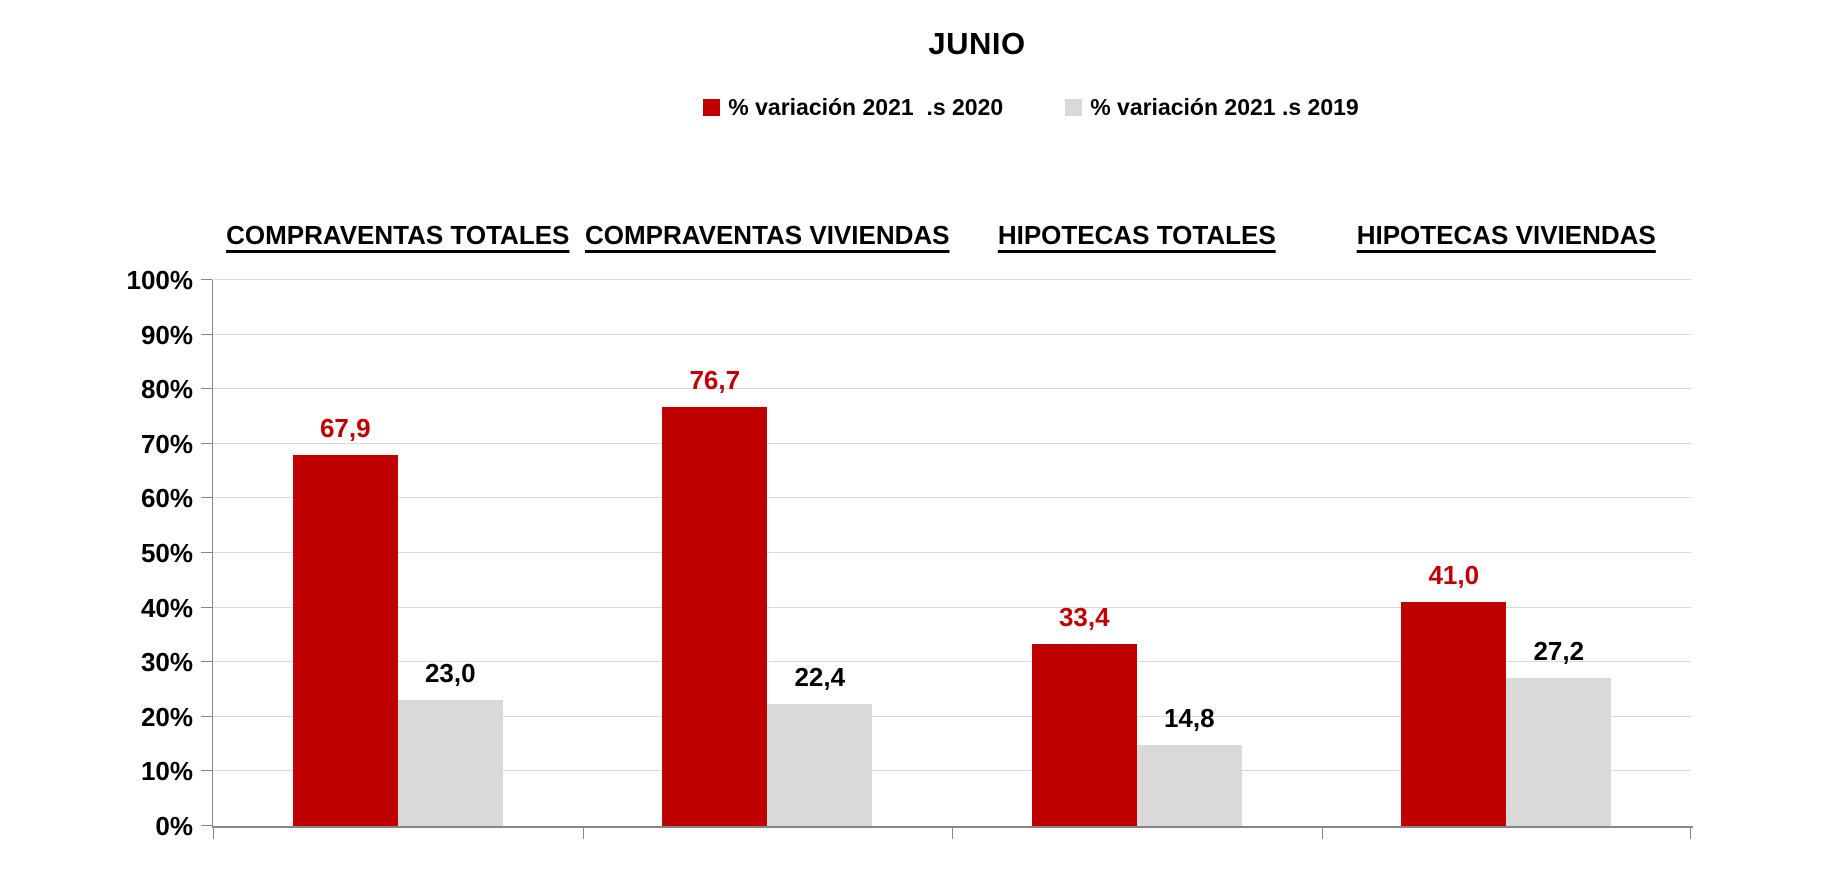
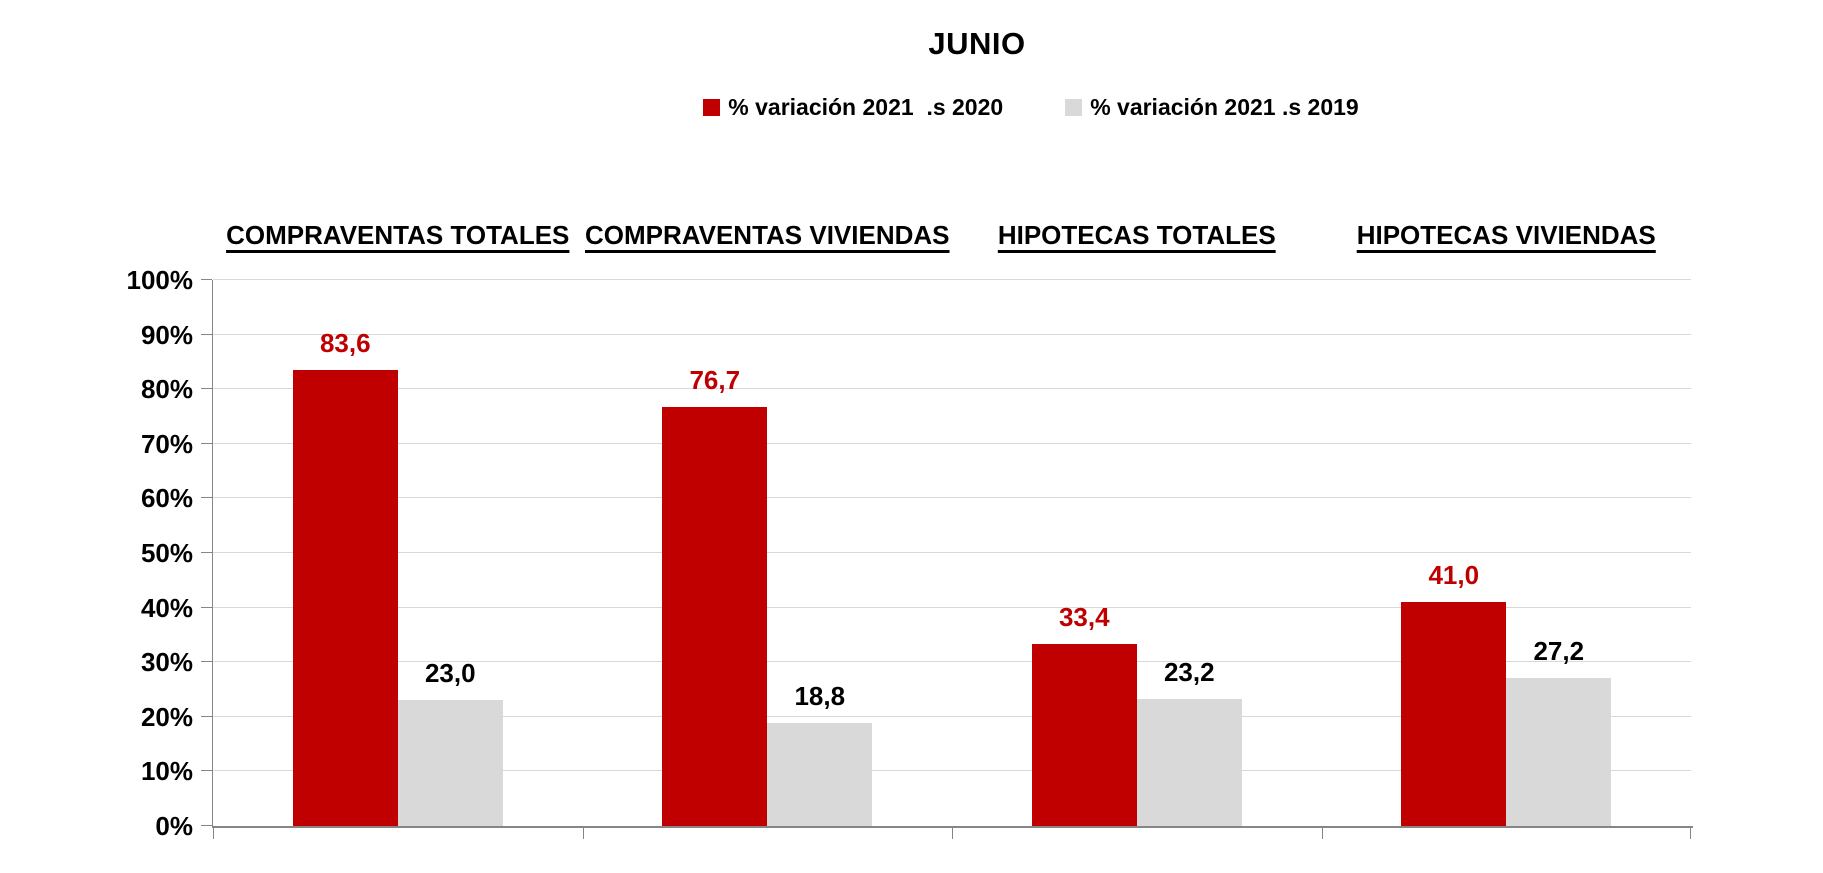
% variación 2021 .s 2020/COMPRAVENTAS TOTALES: 67,9 -> 83,6
% variación 2021 .s 2019/COMPRAVENTAS VIVIENDAS: 22,4 -> 18,8
% variación 2021 .s 2019/HIPOTECAS TOTALES: 14,8 -> 23,2
